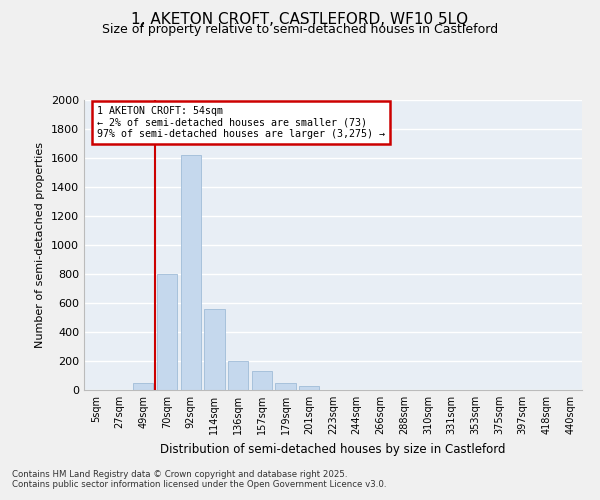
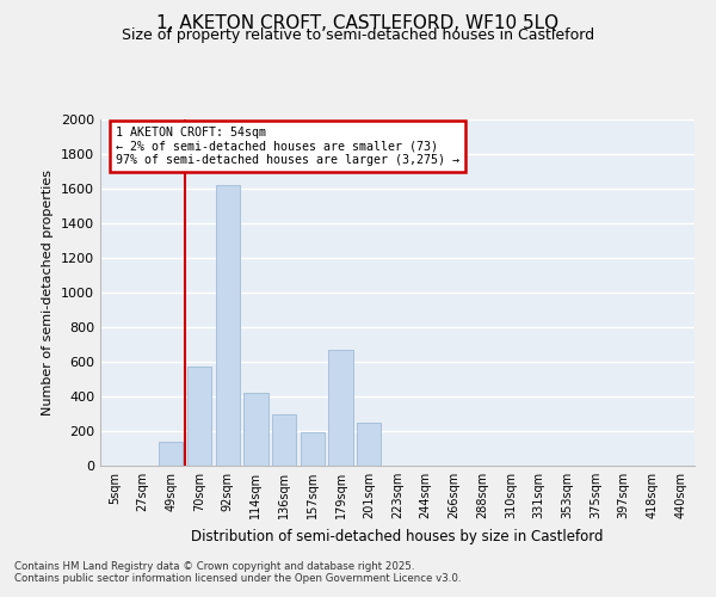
49sqm: 50 -> 140
70sqm: 800 -> 570
114sqm: 560 -> 420
136sqm: 200 -> 300
157sqm: 130 -> 190
179sqm: 50 -> 670
201sqm: 30 -> 250
